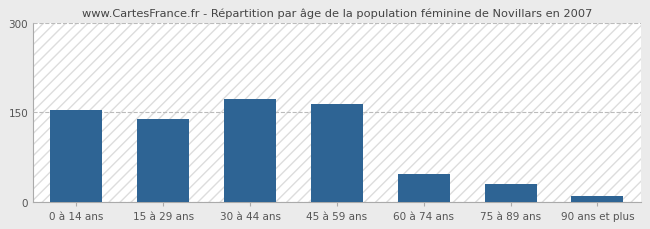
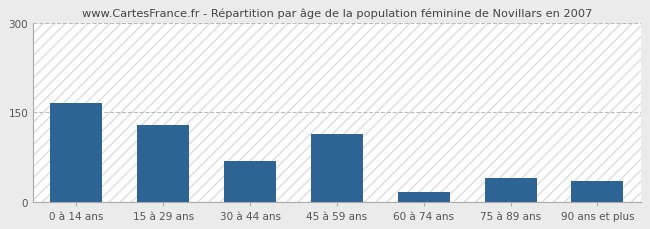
0 à 14 ans: 153 -> 166
15 à 29 ans: 138 -> 128
30 à 44 ans: 172 -> 68
45 à 59 ans: 163 -> 114
60 à 74 ans: 47 -> 16
75 à 89 ans: 30 -> 40
90 ans et plus: 10 -> 34
